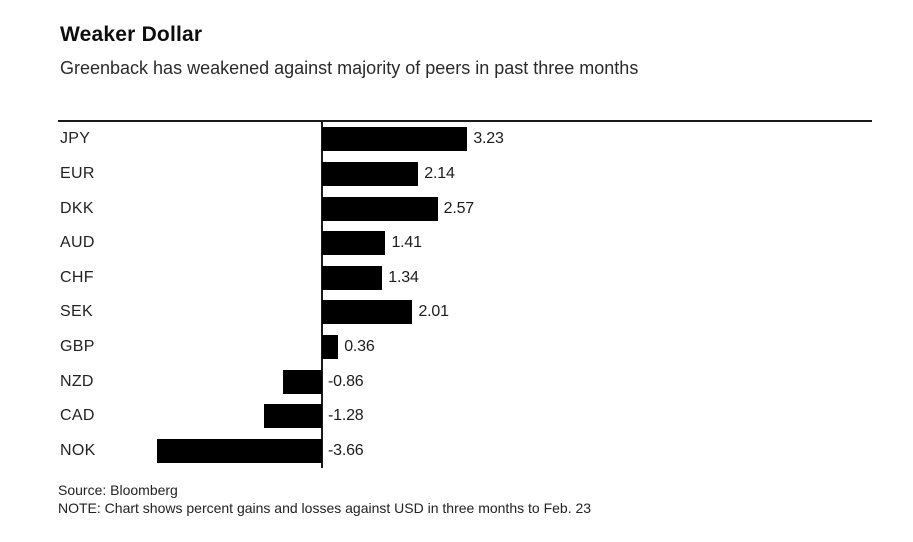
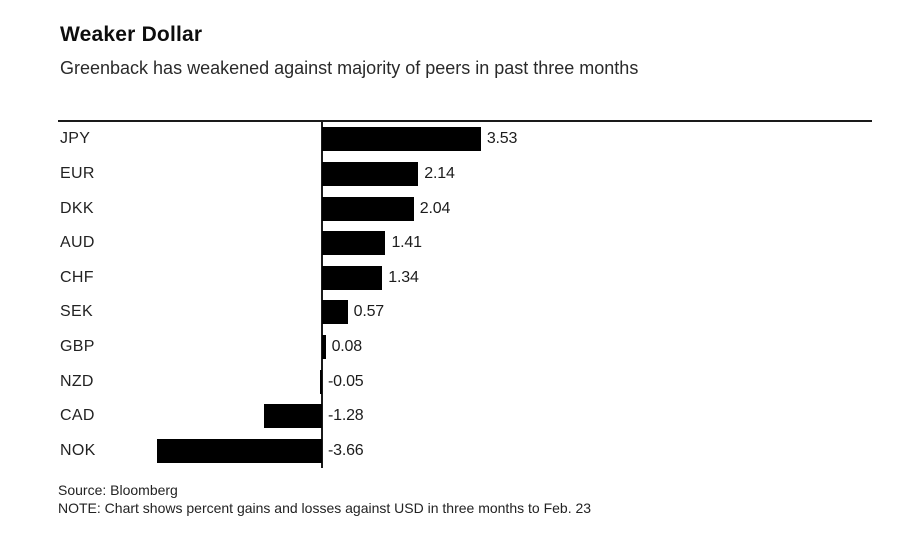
JPY: 3.23 -> 3.53
DKK: 2.57 -> 2.04
SEK: 2.01 -> 0.57
GBP: 0.36 -> 0.08
NZD: -0.86 -> -0.05
